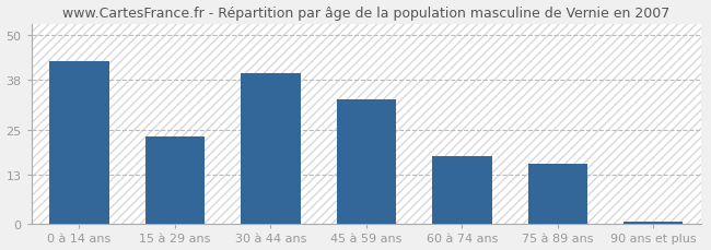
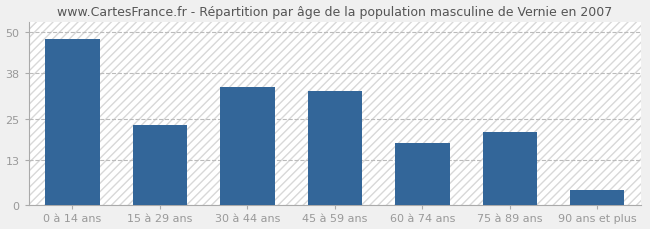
0 à 14 ans: 43.0 -> 48.0
30 à 44 ans: 40.0 -> 34.0
75 à 89 ans: 16.0 -> 21.0
90 ans et plus: 0.5 -> 4.5
